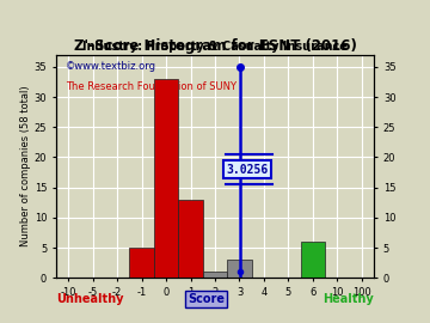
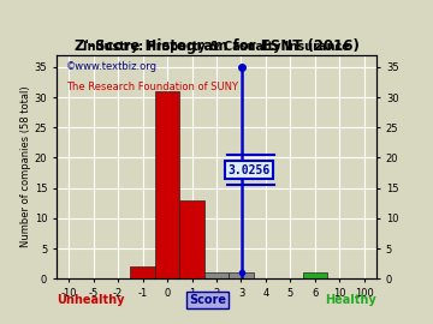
-1: 5 -> 2
0: 33 -> 31
3: 3 -> 1
6: 6 -> 1
